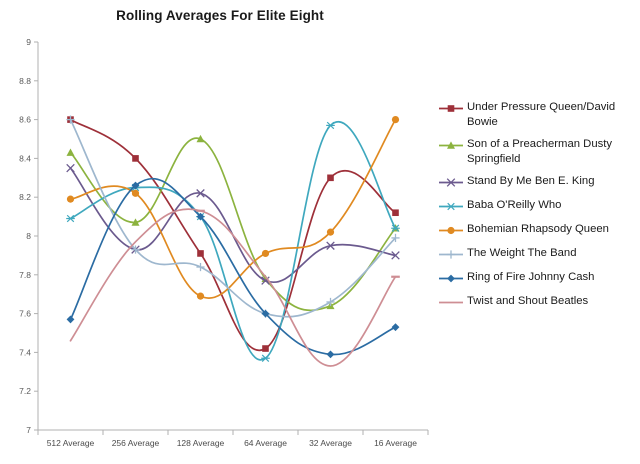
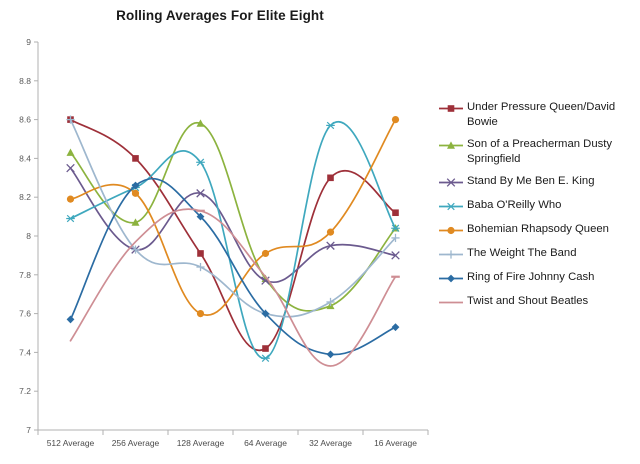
Son of a Preacherman Dusty Springfield/128 Average: 8.50 -> 8.58
Baba O'Reilly Who/128 Average: 8.10 -> 8.38
Bohemian Rhapsody Queen/128 Average: 7.69 -> 7.60
